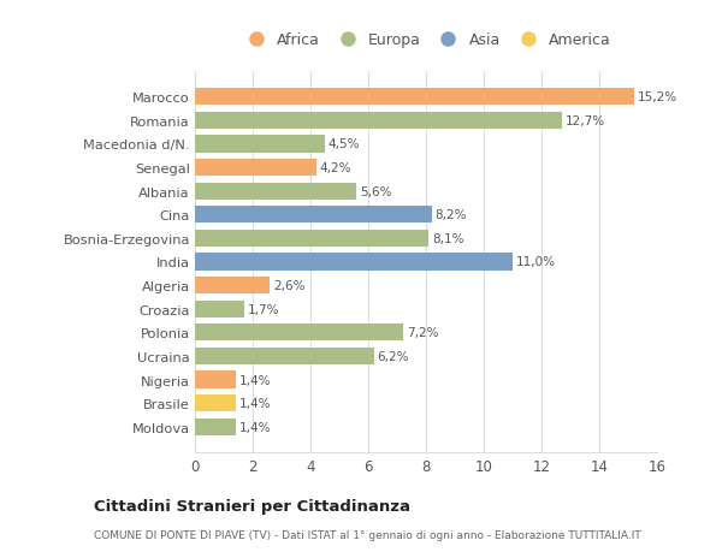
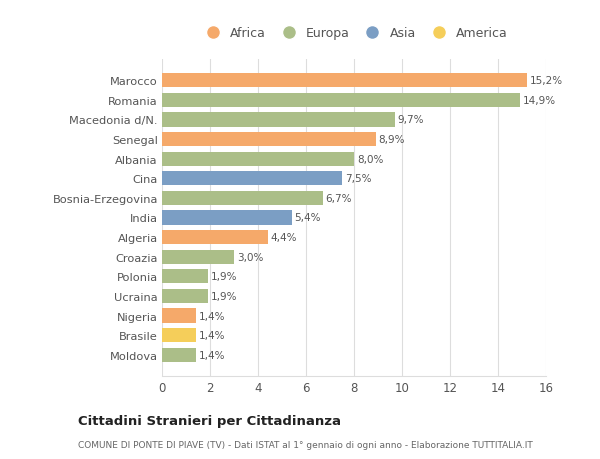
Romania: 12,7% -> 14,9%
Macedonia d/N.: 4,5% -> 9,7%
Senegal: 4,2% -> 8,9%
Albania: 5,6% -> 8,0%
Cina: 8,2% -> 7,5%
Bosnia-Erzegovina: 8,1% -> 6,7%
India: 11,0% -> 5,4%
Algeria: 2,6% -> 4,4%
Croazia: 1,7% -> 3,0%
Polonia: 7,2% -> 1,9%
Ucraina: 6,2% -> 1,9%
